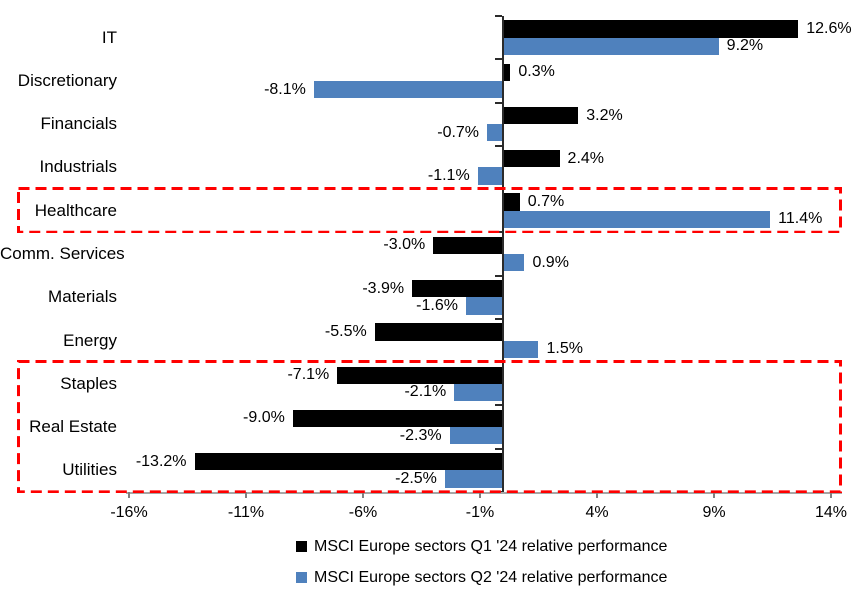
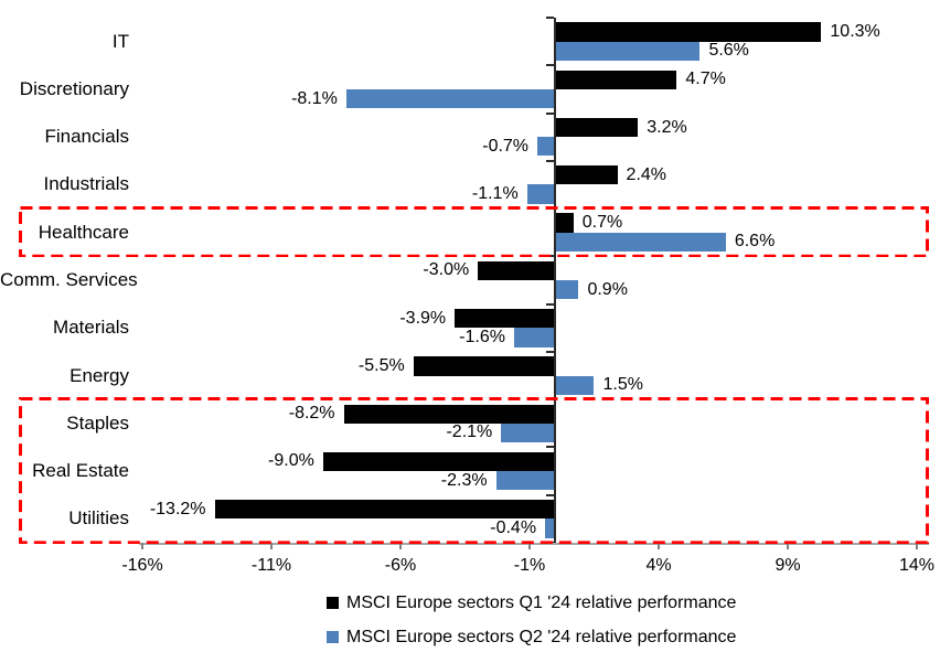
MSCI Europe sectors Q1 '24 relative performance/IT: 12.6% -> 10.3%
MSCI Europe sectors Q2 '24 relative performance/IT: 9.2% -> 5.6%
MSCI Europe sectors Q1 '24 relative performance/Discretionary: 0.3% -> 4.7%
MSCI Europe sectors Q2 '24 relative performance/Healthcare: 11.4% -> 6.6%
MSCI Europe sectors Q1 '24 relative performance/Staples: -7.1% -> -8.2%
MSCI Europe sectors Q2 '24 relative performance/Utilities: -2.5% -> -0.4%
